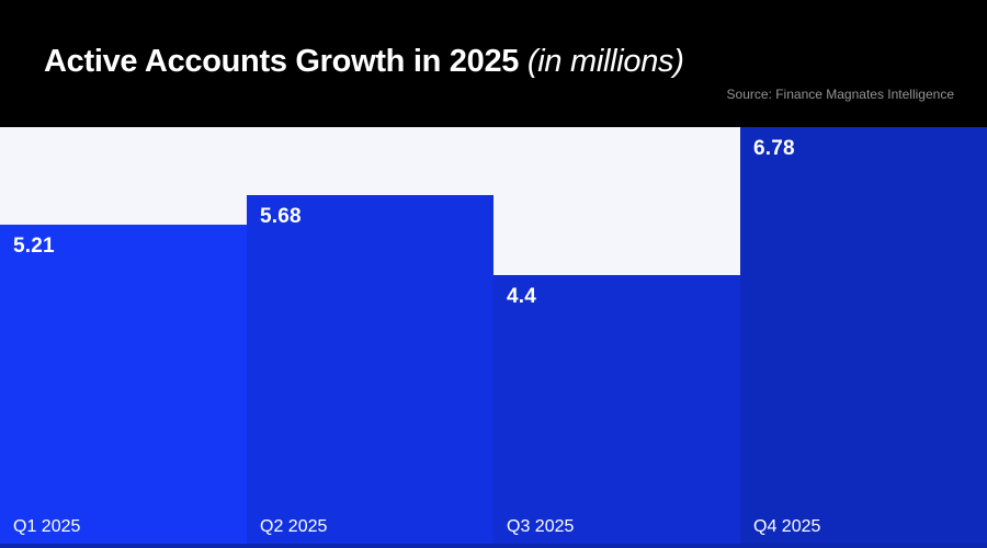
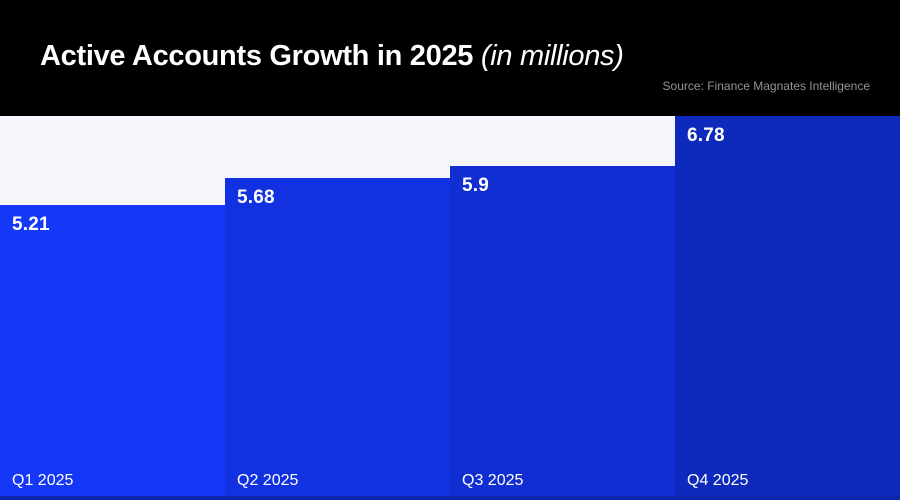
Q3 2025: 4.4 -> 5.9
